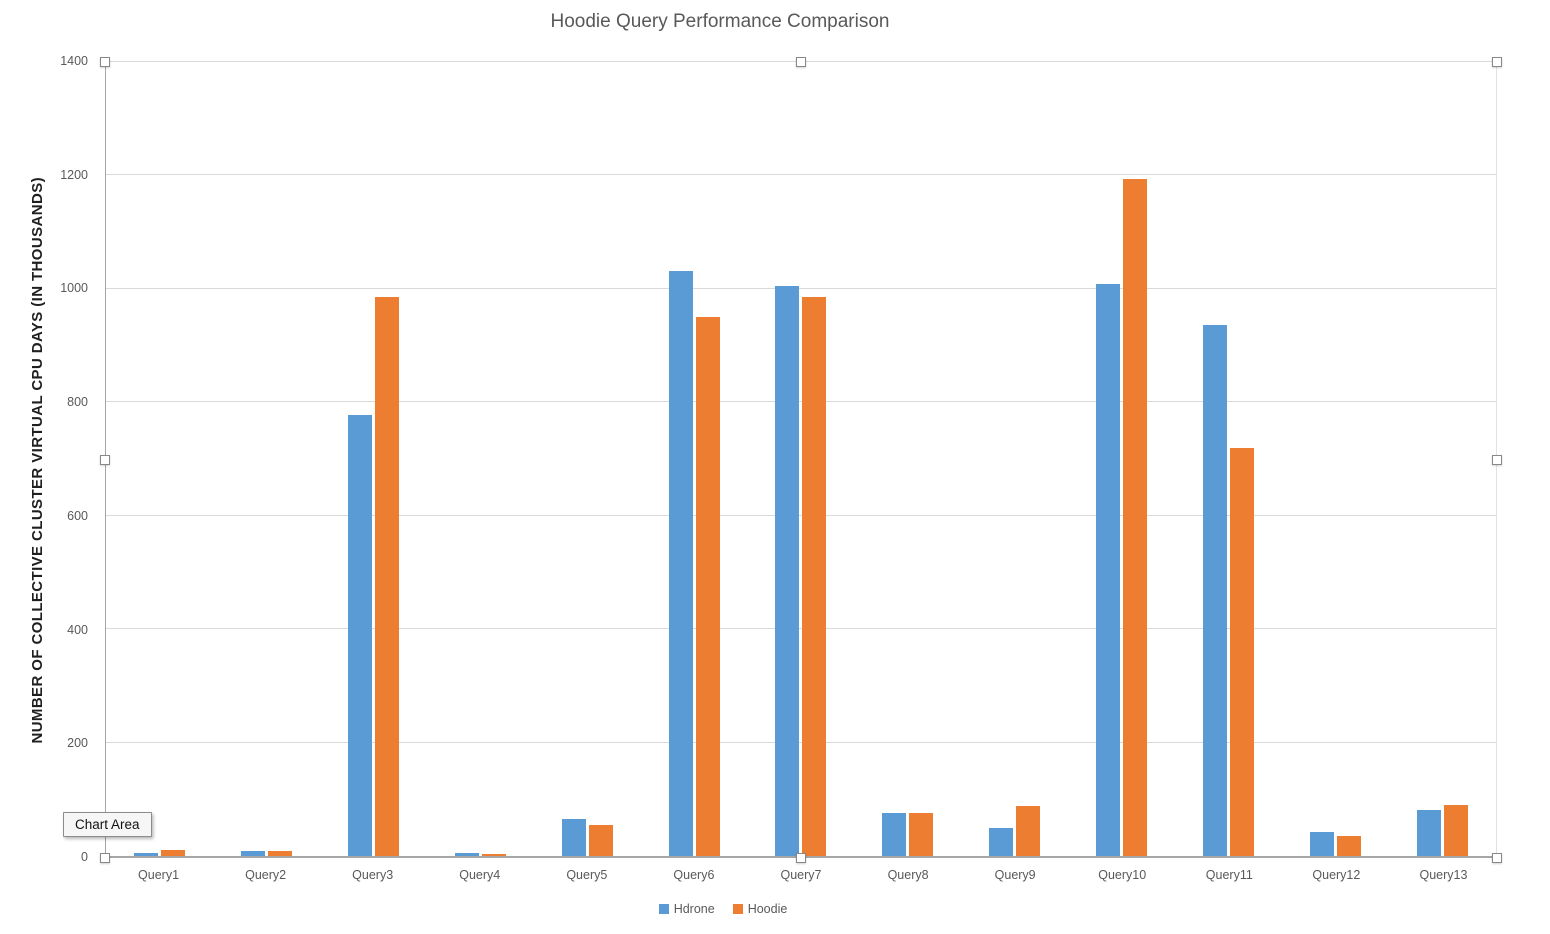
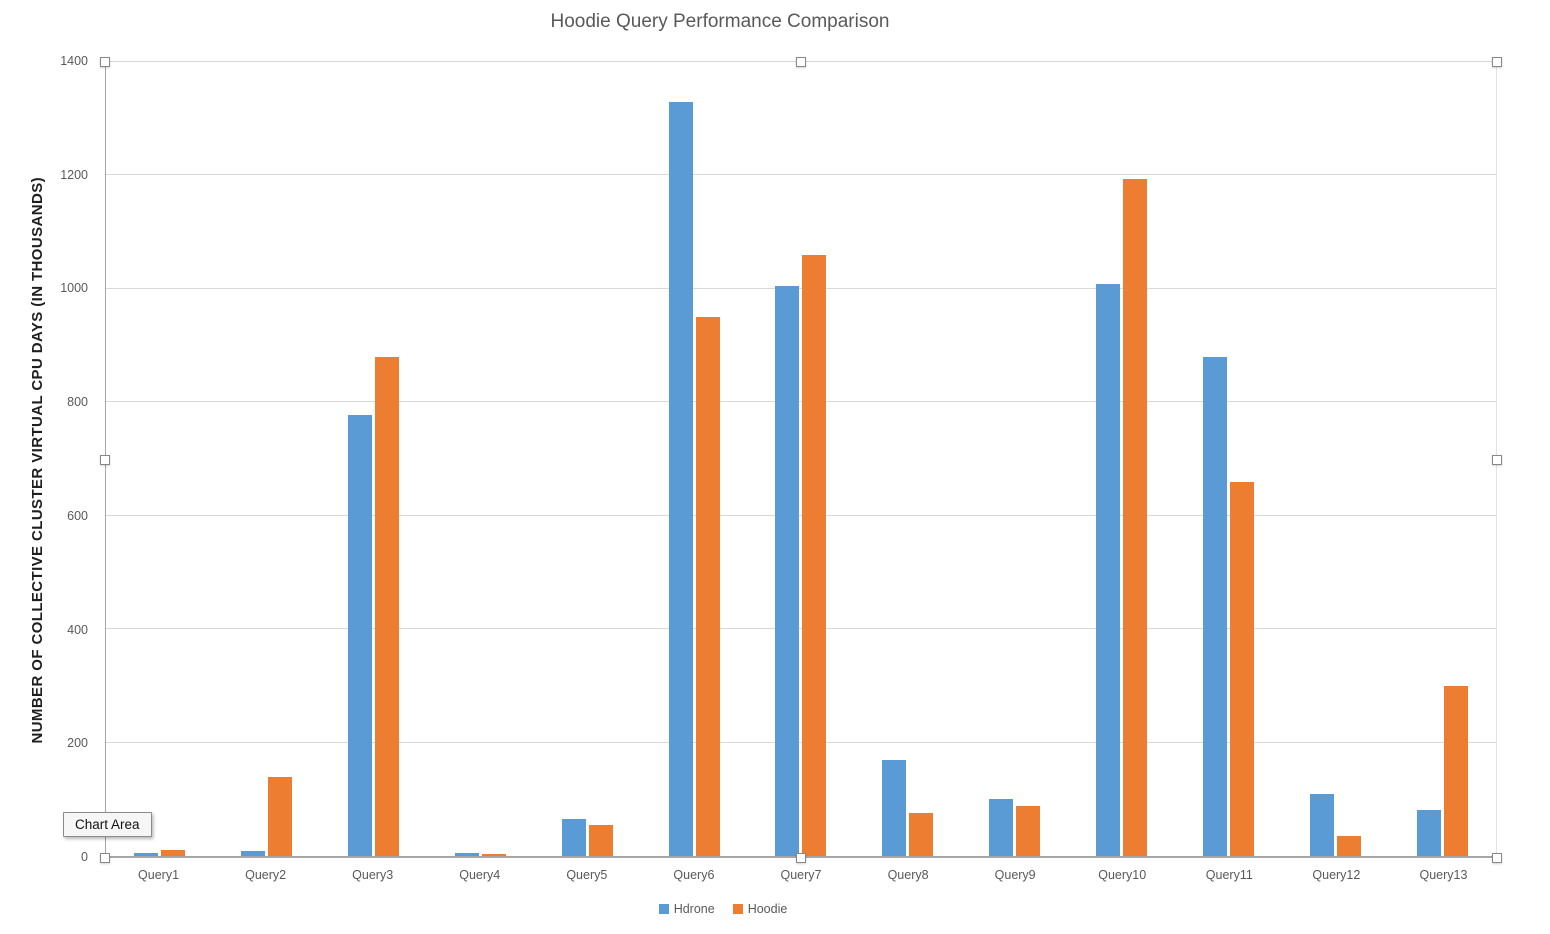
Hoodie/Query2: 10 -> 140
Hoodie/Query3: 980 -> 880
Hdrone/Query6: 1030 -> 1330
Hoodie/Query7: 980 -> 1060
Hdrone/Query8: 80 -> 170
Hdrone/Query9: 50 -> 100
Hdrone/Query11: 940 -> 880
Hoodie/Query11: 720 -> 660
Hdrone/Query12: 40 -> 110
Hoodie/Query13: 90 -> 300
